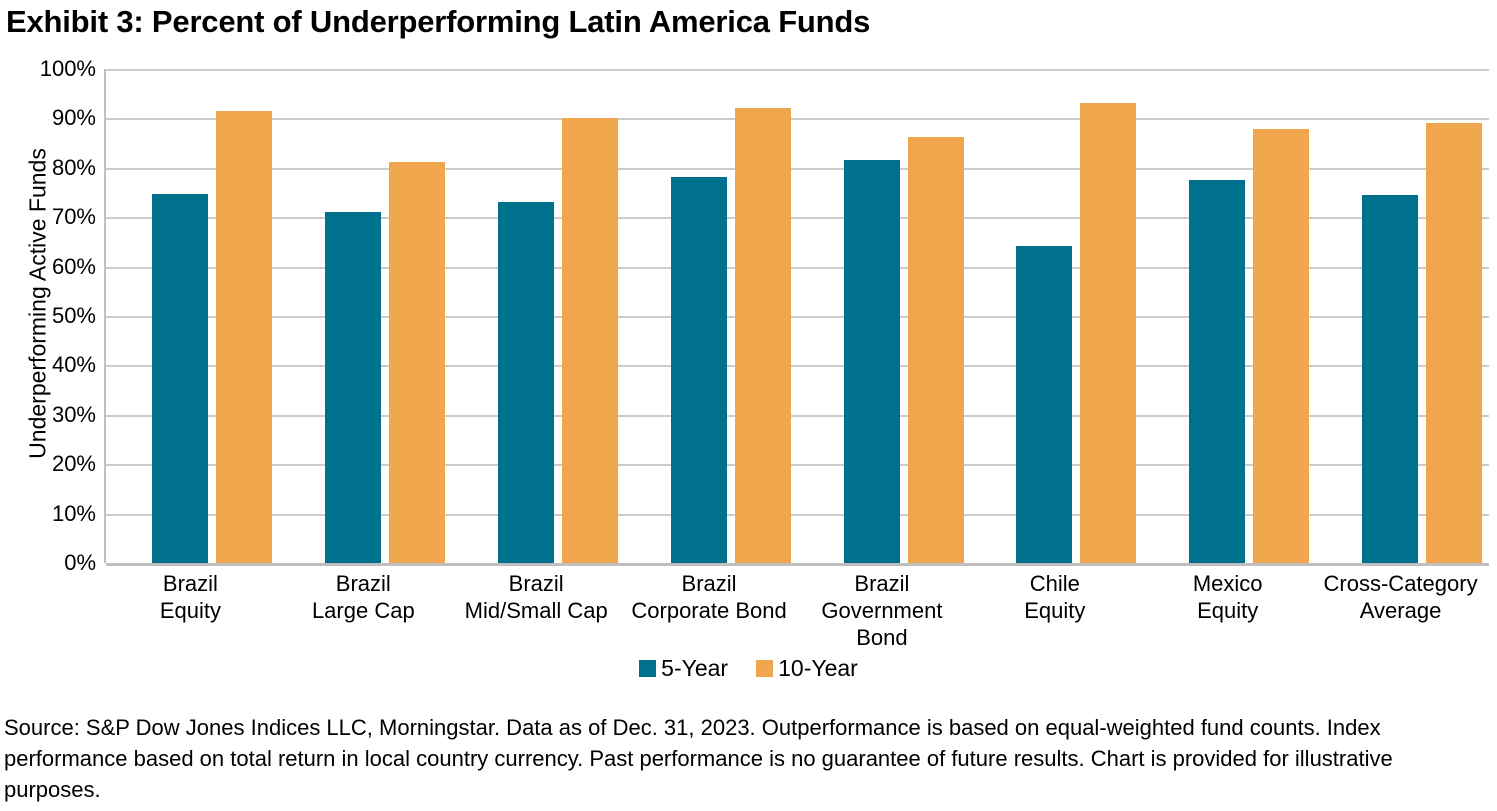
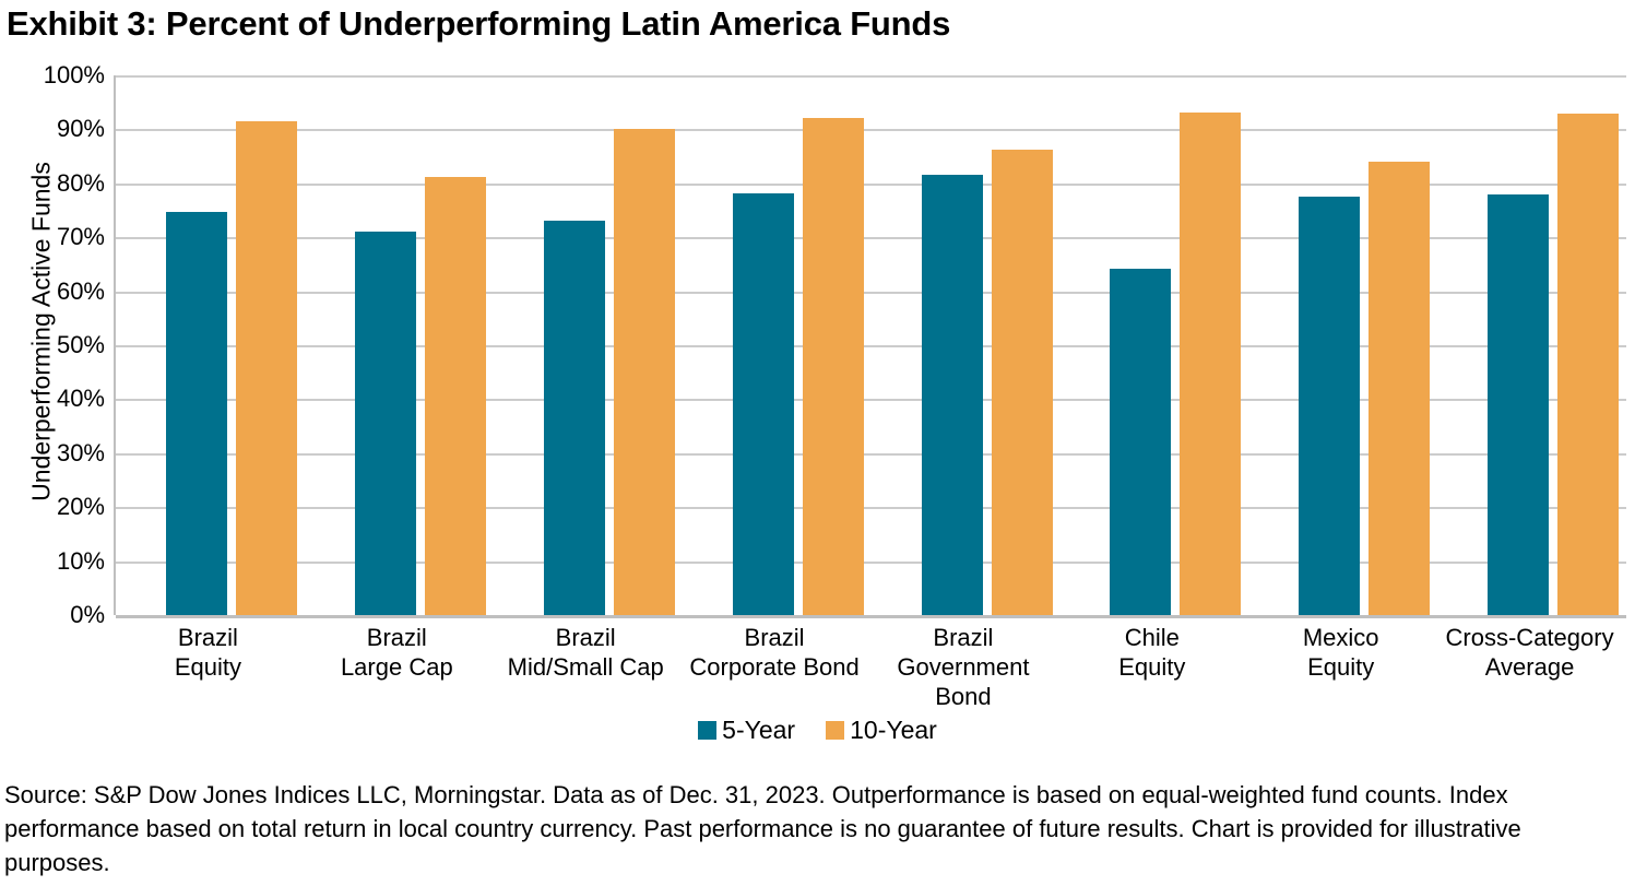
10-Year/Mexico Equity: 88% -> 84%
5-Year/Cross-Category Average: 74% -> 78%
10-Year/Cross-Category Average: 89% -> 93%
